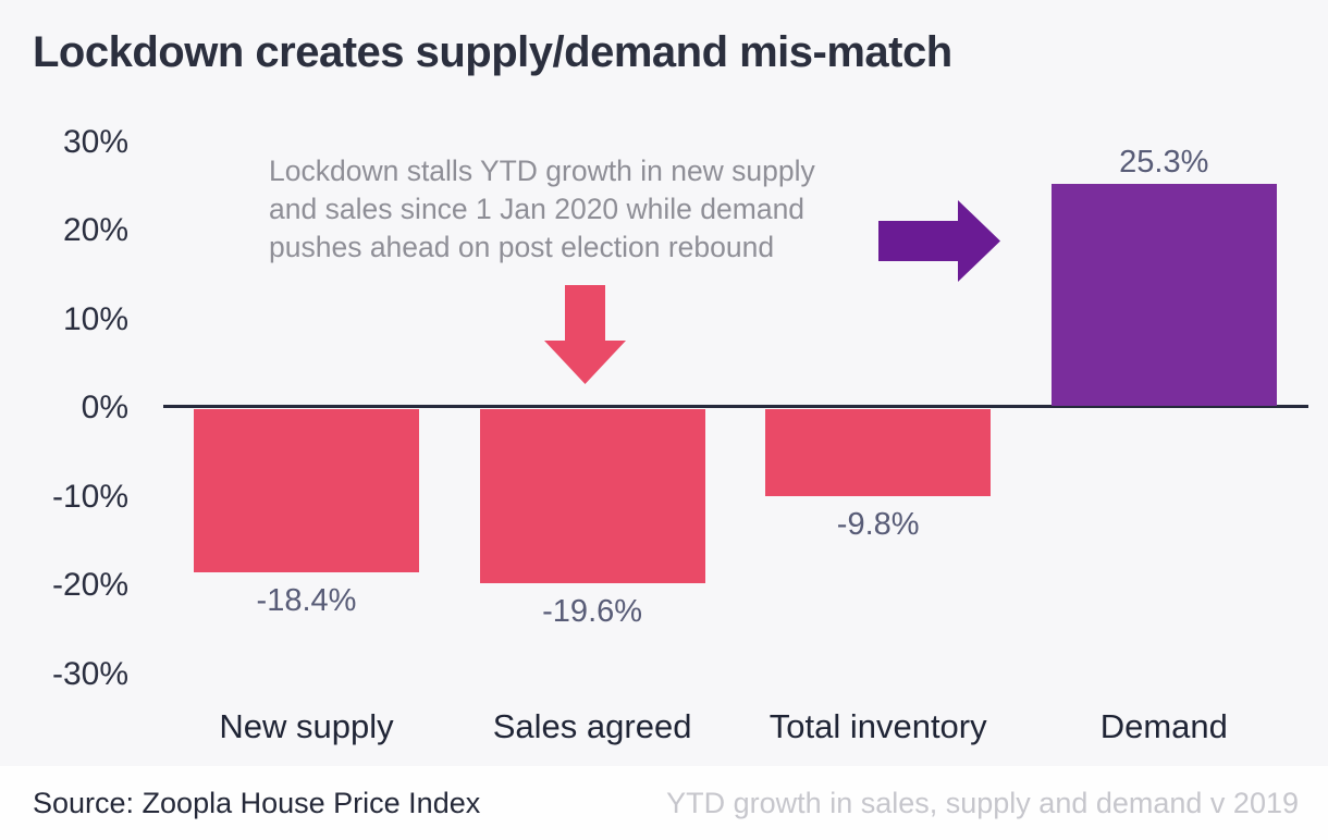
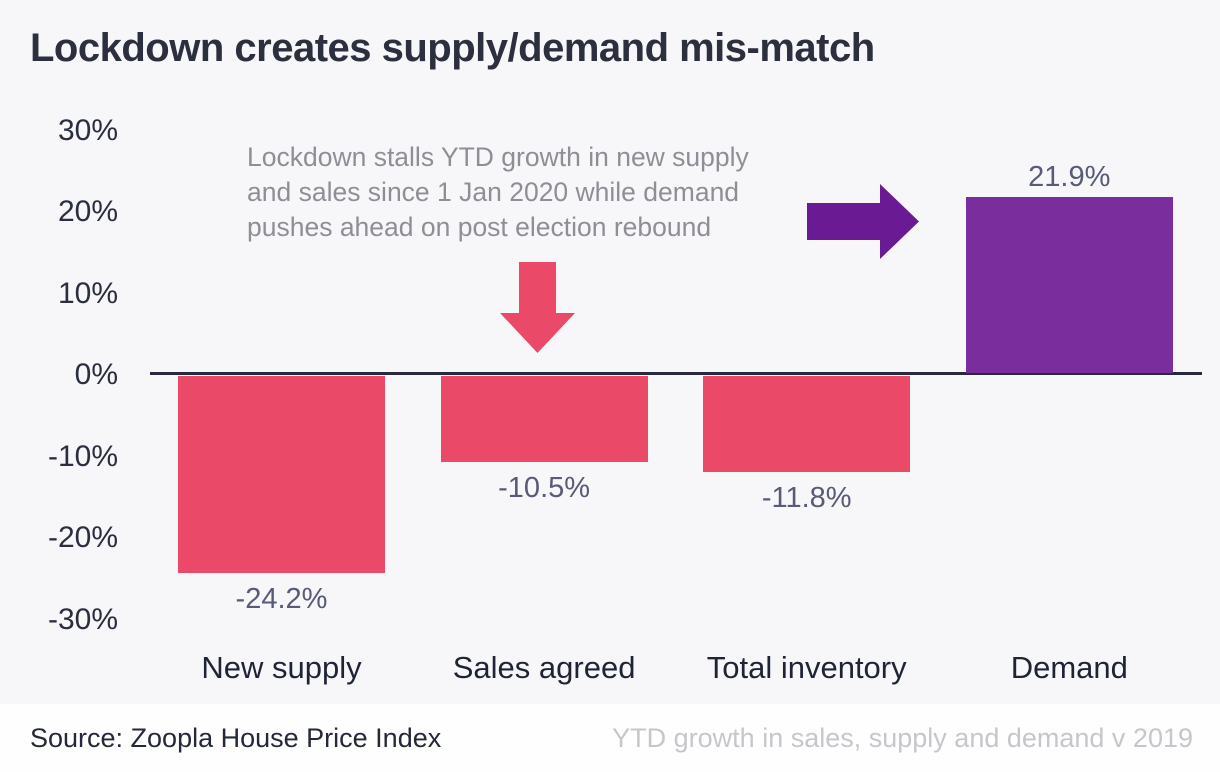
New supply: -18.4% -> -24.2%
Sales agreed: -19.6% -> -10.5%
Total inventory: -9.8% -> -11.8%
Demand: 25.3% -> 21.9%
